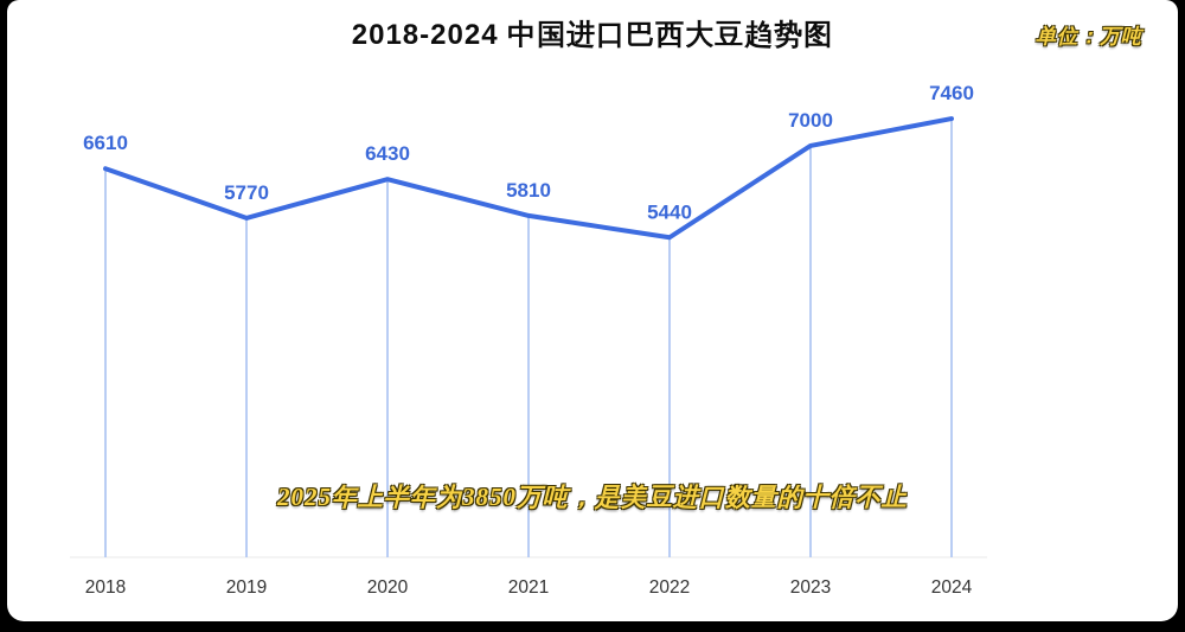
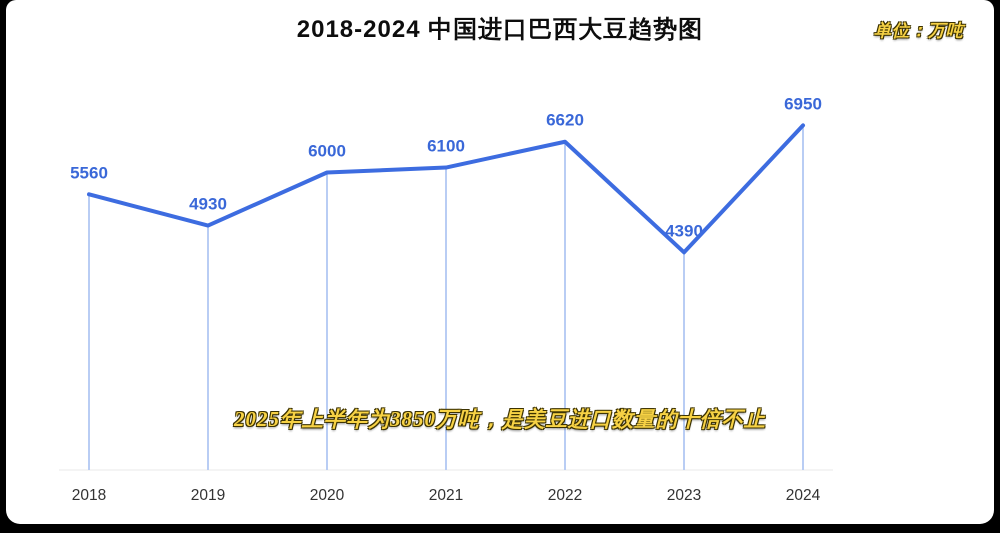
2018: 6610 -> 5560
2019: 5770 -> 4930
2020: 6430 -> 6000
2021: 5810 -> 6100
2022: 5440 -> 6620
2023: 7000 -> 4390
2024: 7460 -> 6950
